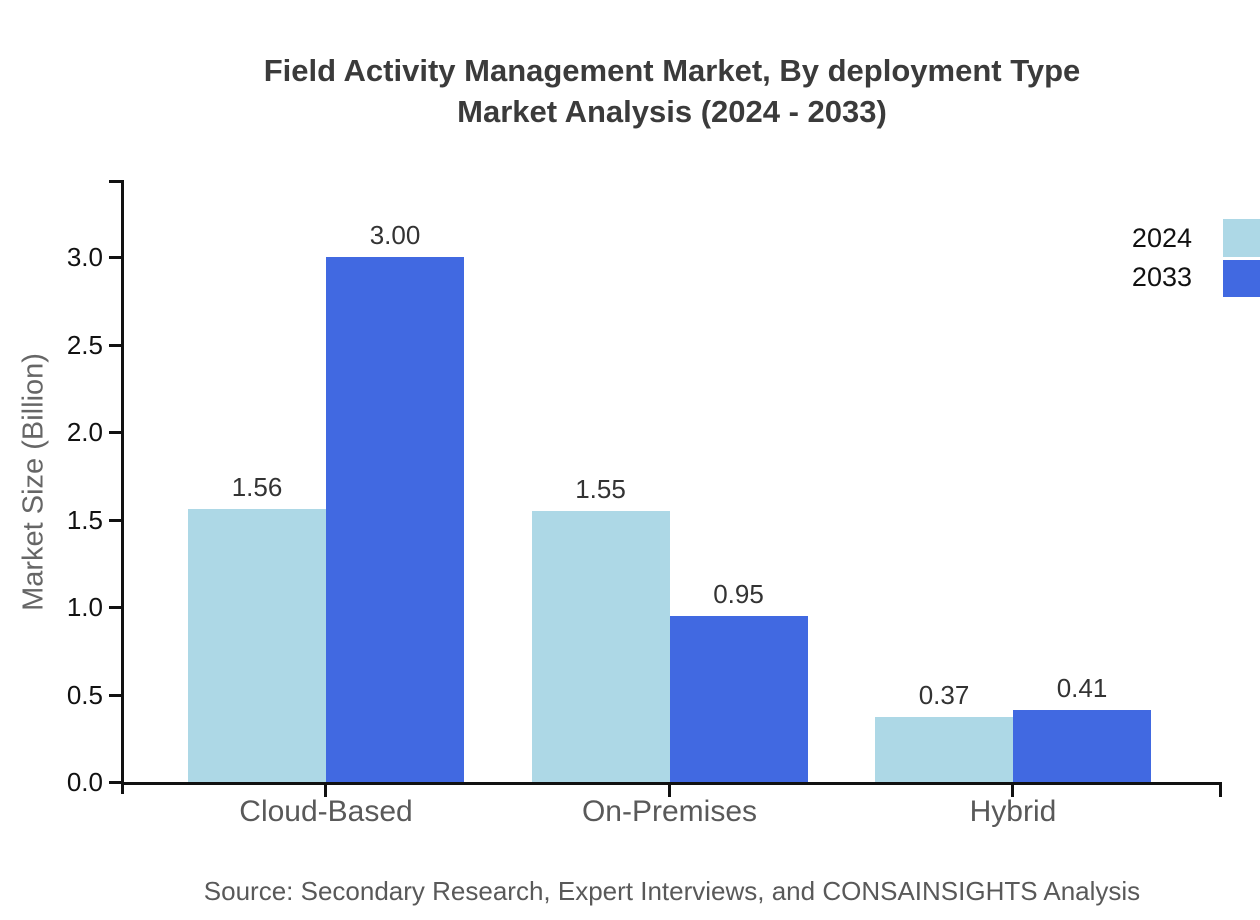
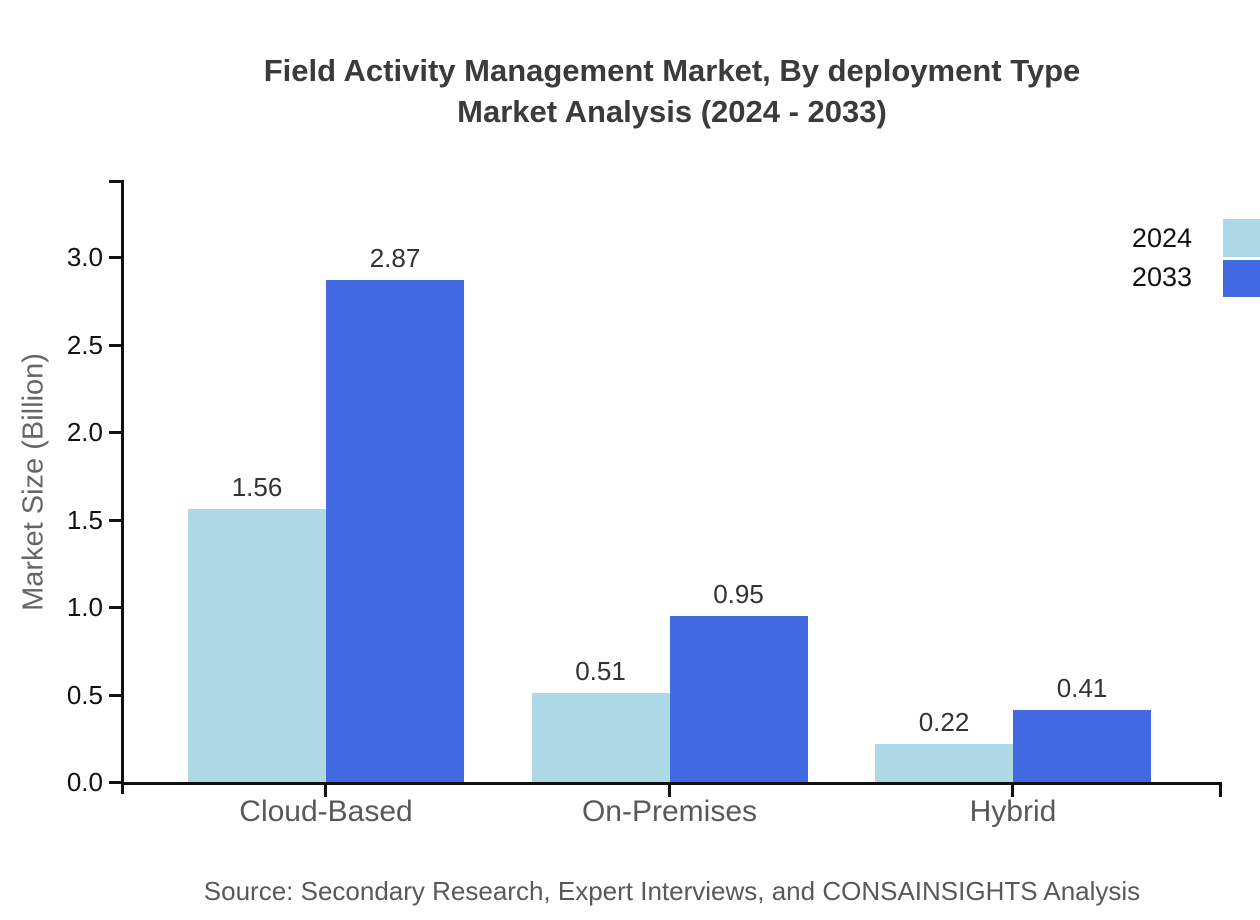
2033/Cloud-Based: 3.00 -> 2.87
2024/On-Premises: 1.55 -> 0.51
2024/Hybrid: 0.37 -> 0.22
